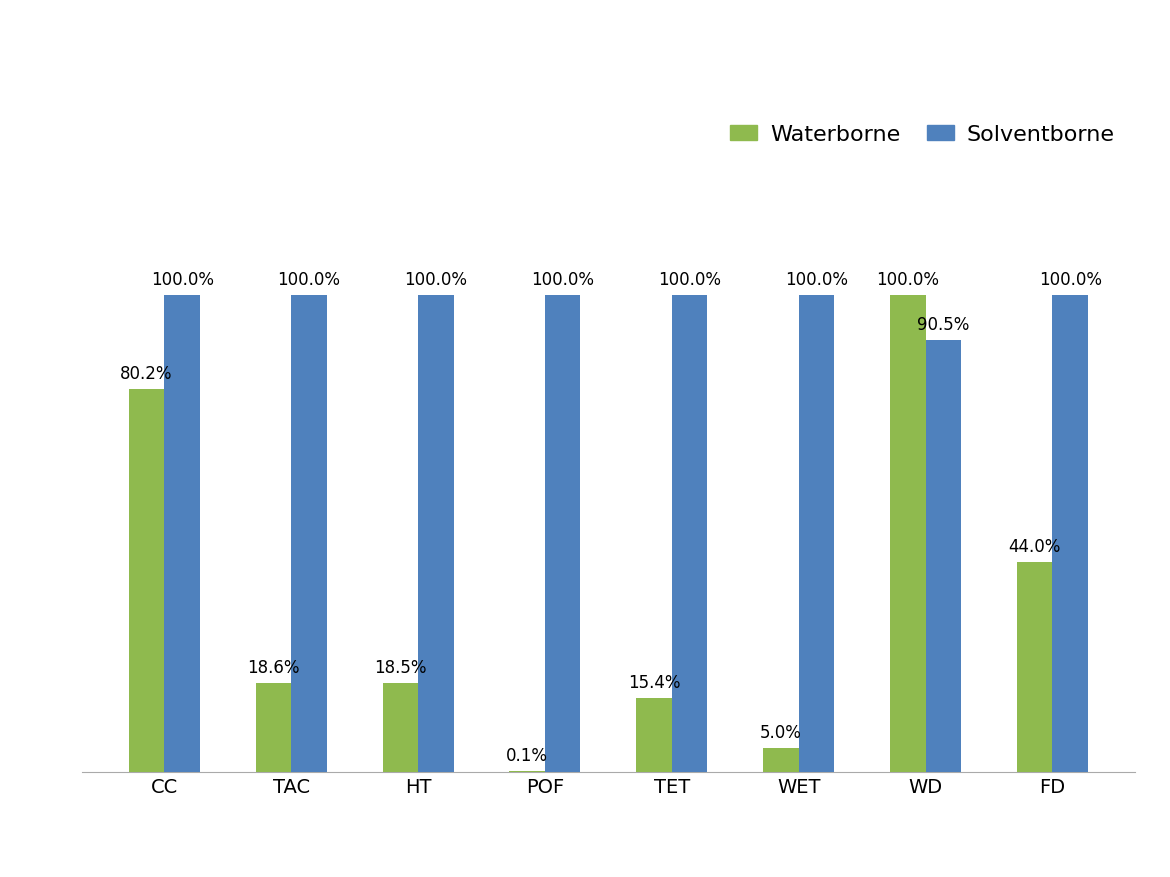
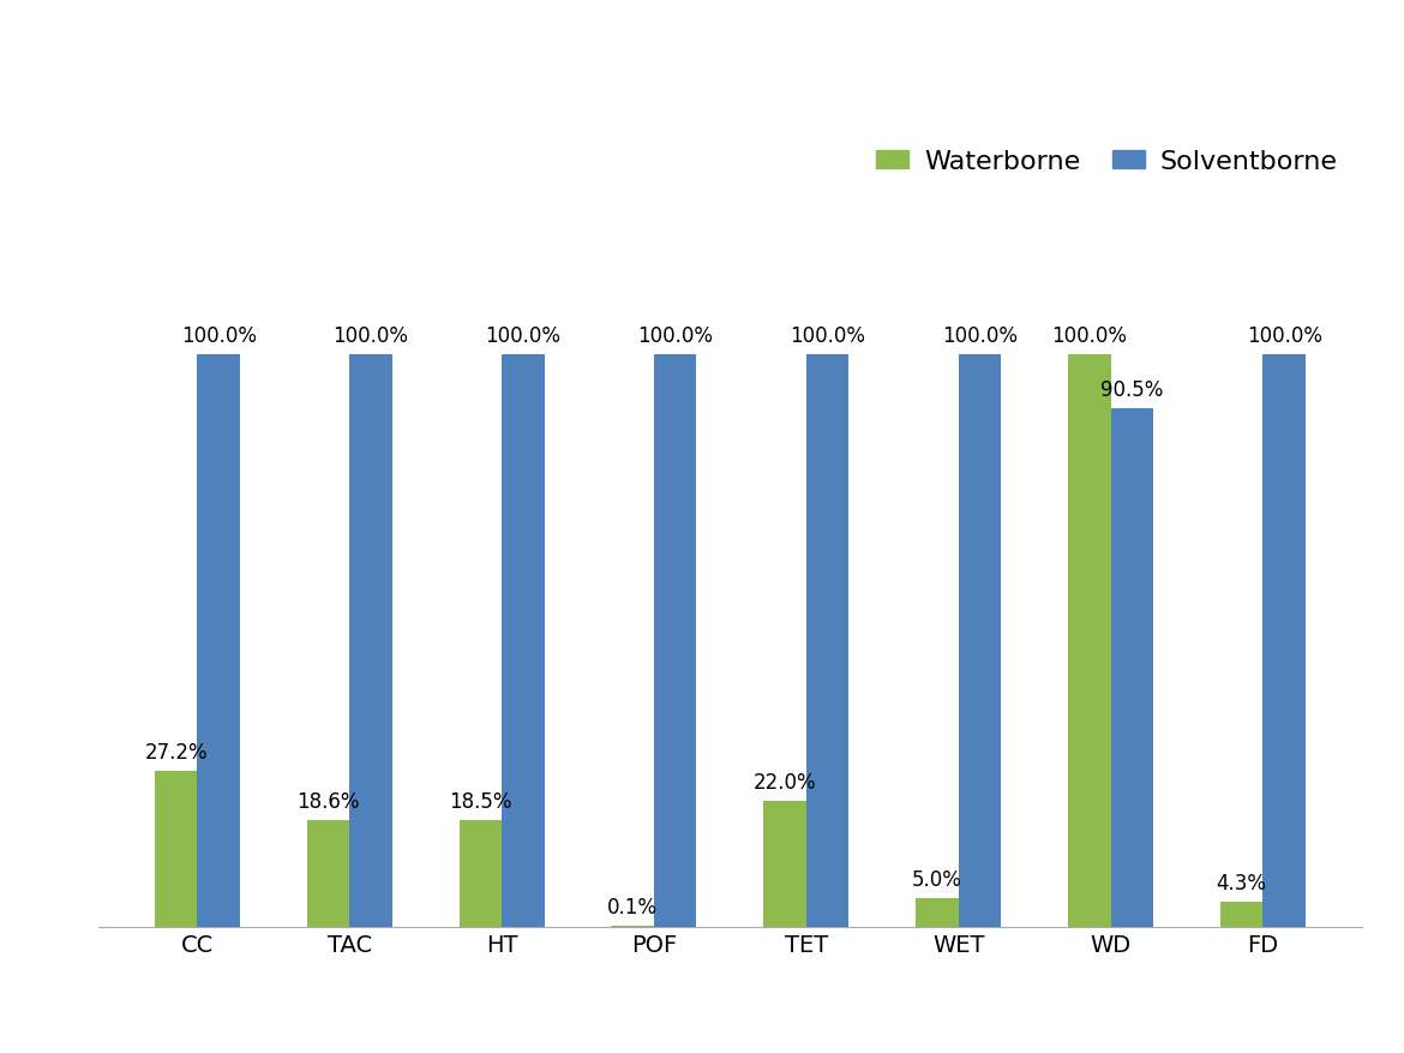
Waterborne/CC: 80.2% -> 27.2%
Waterborne/TET: 15.4% -> 22.0%
Waterborne/FD: 44.0% -> 4.3%
